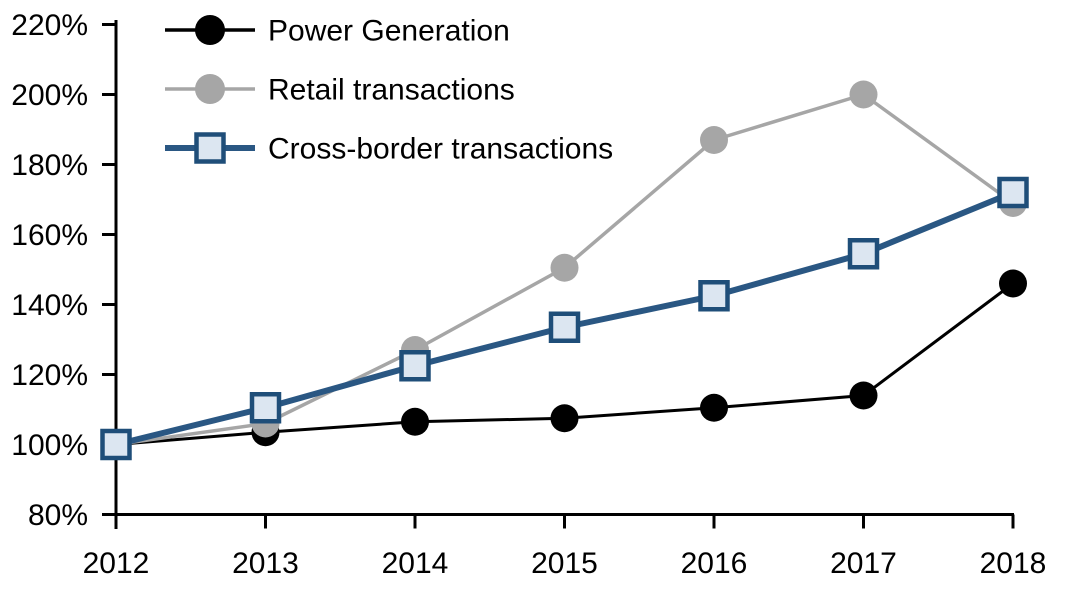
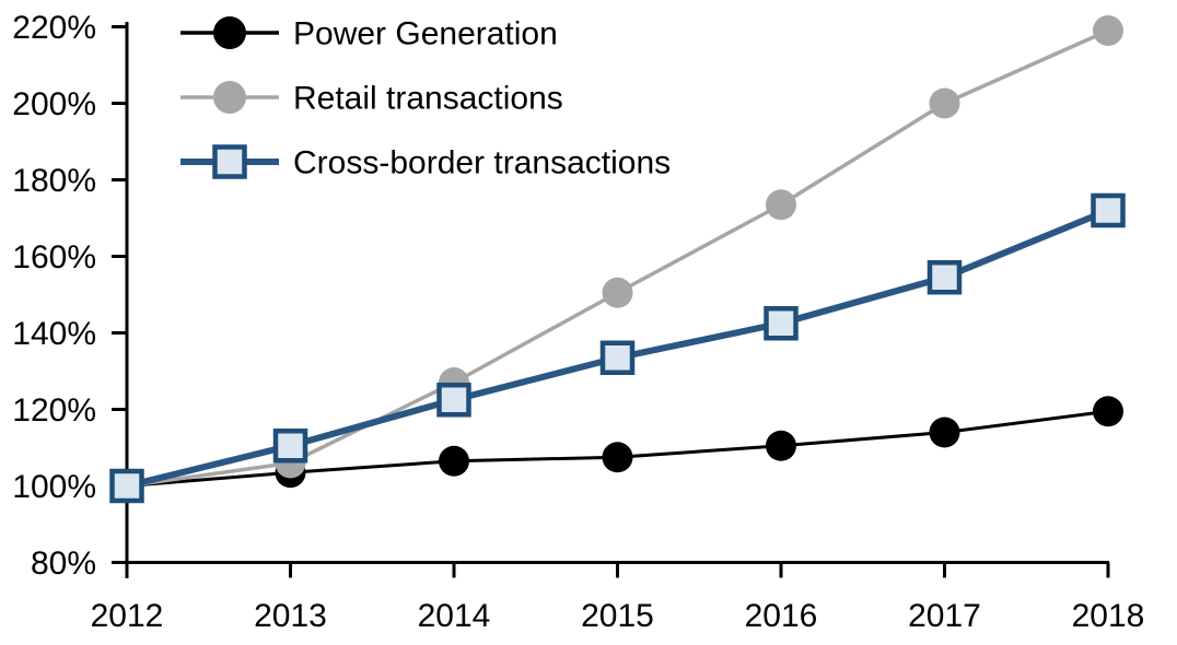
Retail transactions/2016: 187% -> 174%
Power Generation/2018: 146% -> 120%
Retail transactions/2018: 169% -> 219%
